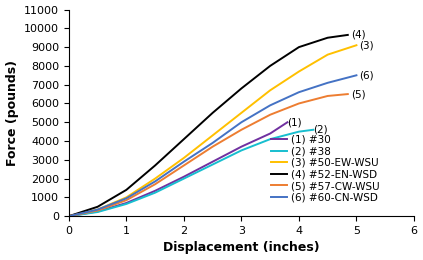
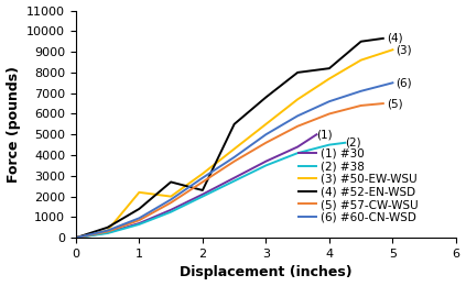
(3) #50-EW-WSU/1: 1000 -> 2200
(4) #52-EN-WSD/2: 4100 -> 2300
(4) #52-EN-WSD/4: 9000 -> 8200
